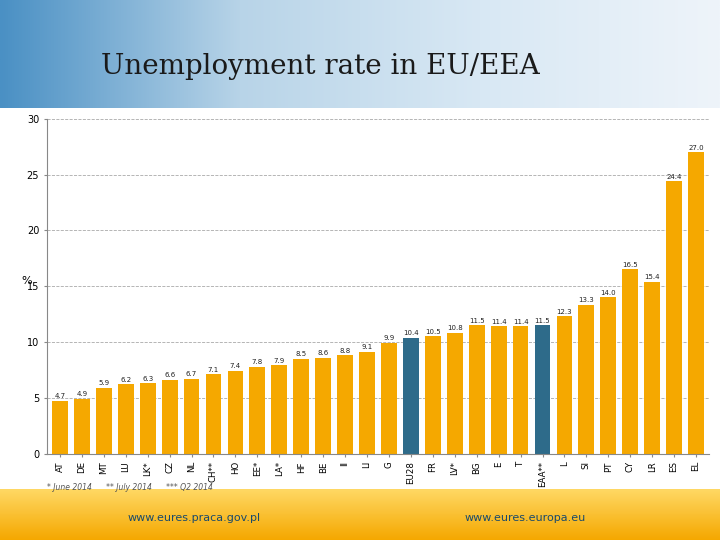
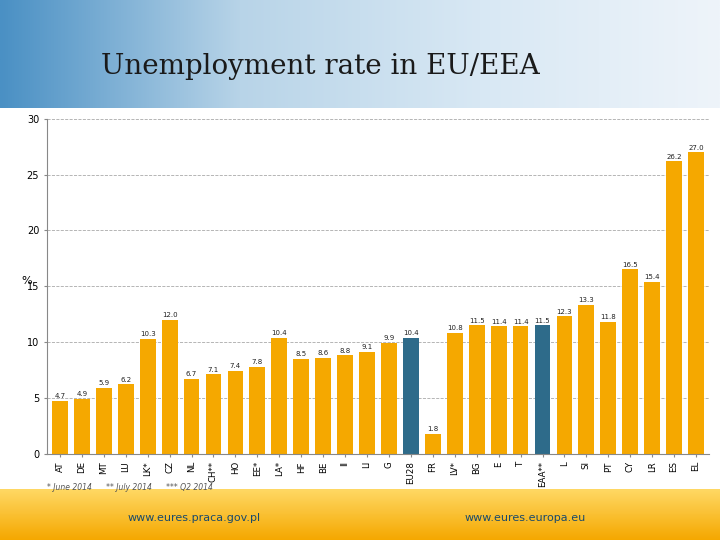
LK*: 6.3 -> 10.3
CZ: 6.6 -> 12.0
LA*: 7.9 -> 10.4
FR: 10.5 -> 1.8
PT: 14.0 -> 11.8
ES: 24.4 -> 26.2
